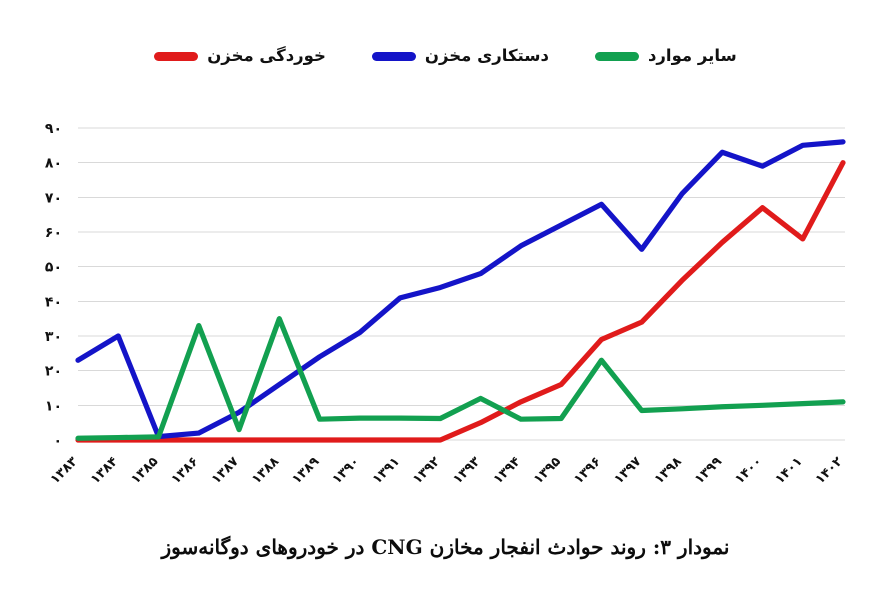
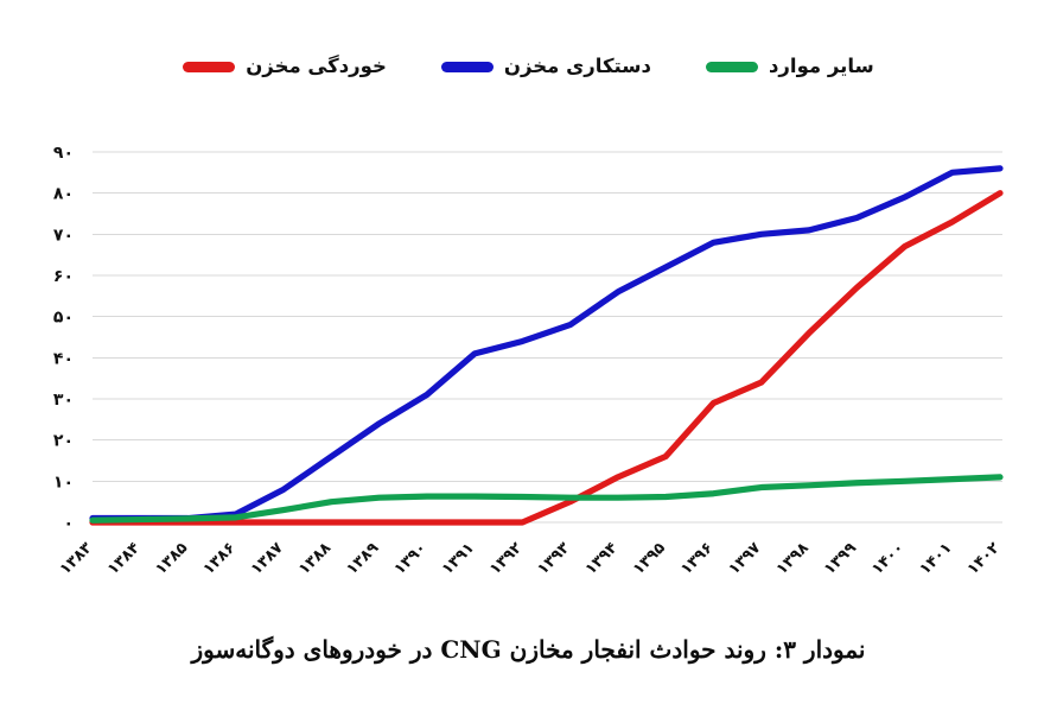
دستکاری مخزن/۱۳۸۳: 23 -> 1
دستکاری مخزن/۱۳۸۴: 30 -> 1
سایر موارد/۱۳۸۶: 33 -> 1
سایر موارد/۱۳۸۸: 35 -> 5
سایر موارد/۱۳۹۳: 12 -> 6
سایر موارد/۱۳۹۶: 23 -> 7
دستکاری مخزن/۱۳۹۷: 55 -> 70
دستکاری مخزن/۱۳۹۹: 83 -> 74
خوردگی مخزن/۱۴۰۱: 58 -> 73
